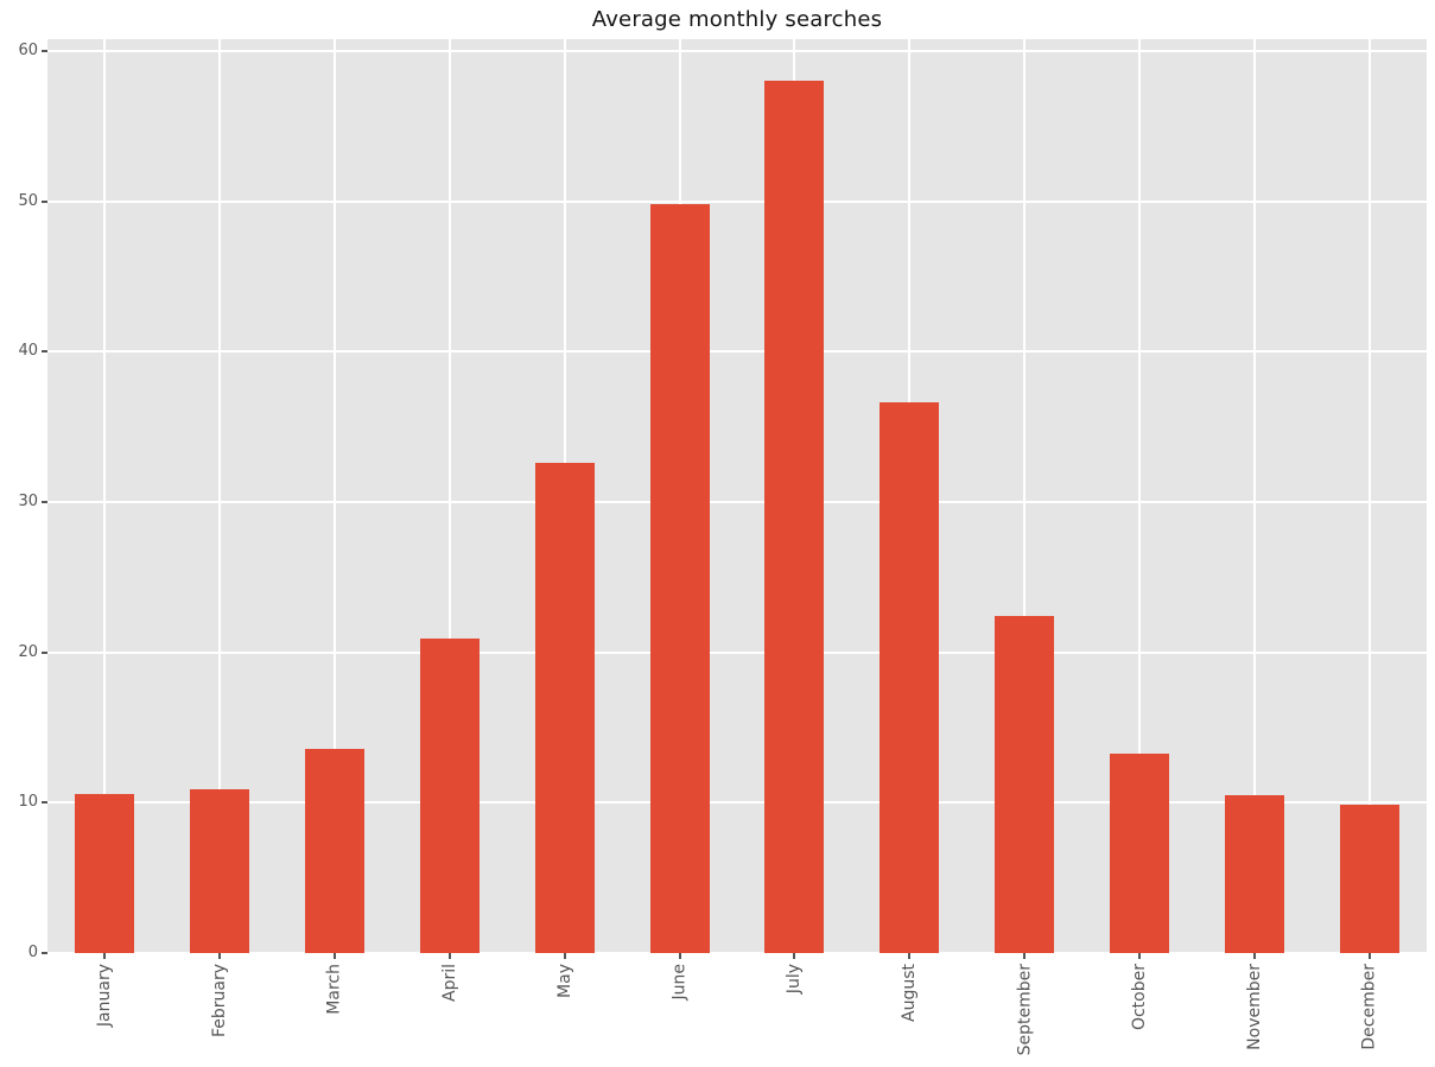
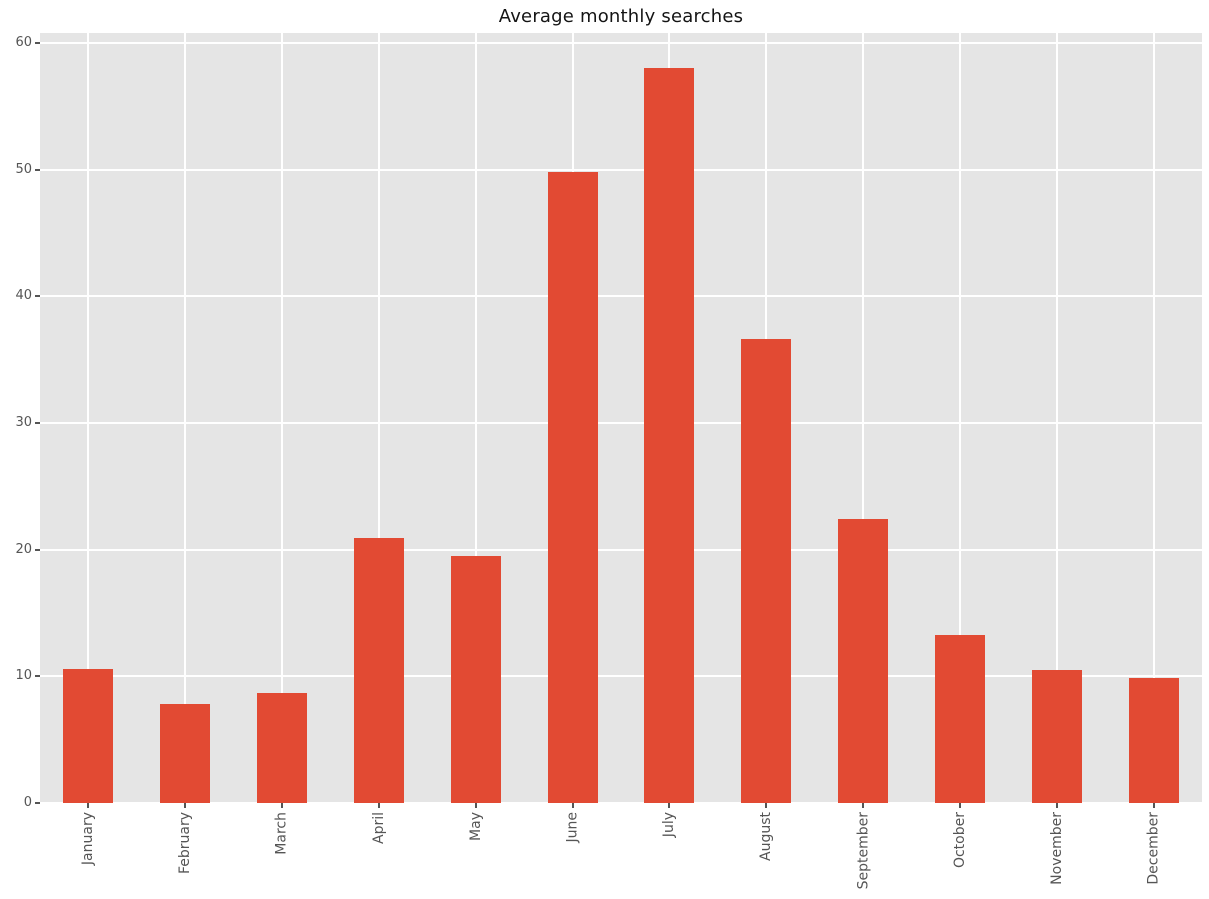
February: 10.9 -> 7.8
March: 13.6 -> 8.7
May: 32.6 -> 19.5
